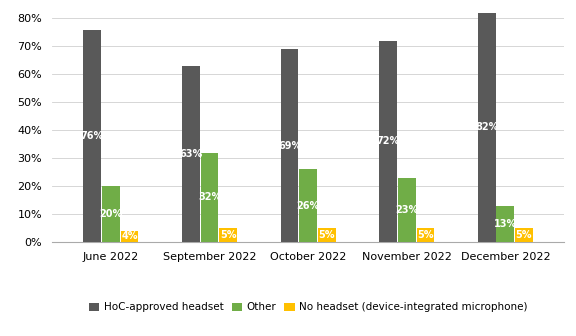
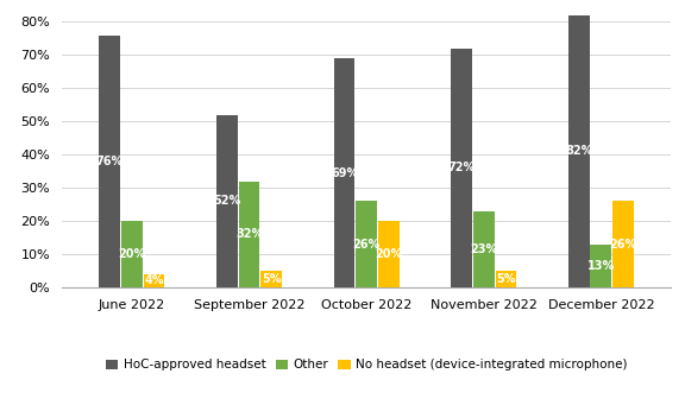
HoC-approved headset/September 2022: 63% -> 52%
No headset (device-integrated microphone)/October 2022: 5% -> 20%
No headset (device-integrated microphone)/December 2022: 5% -> 26%
